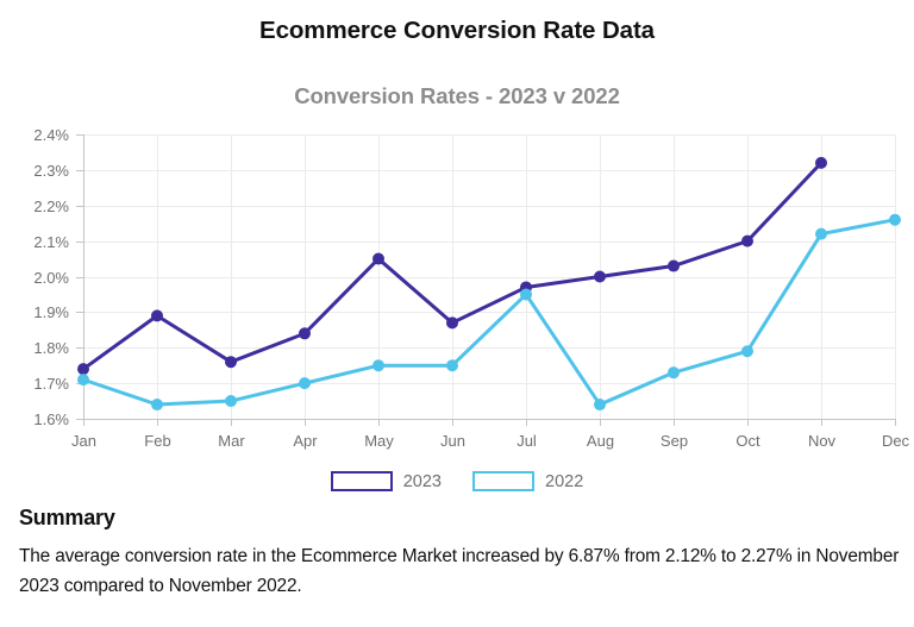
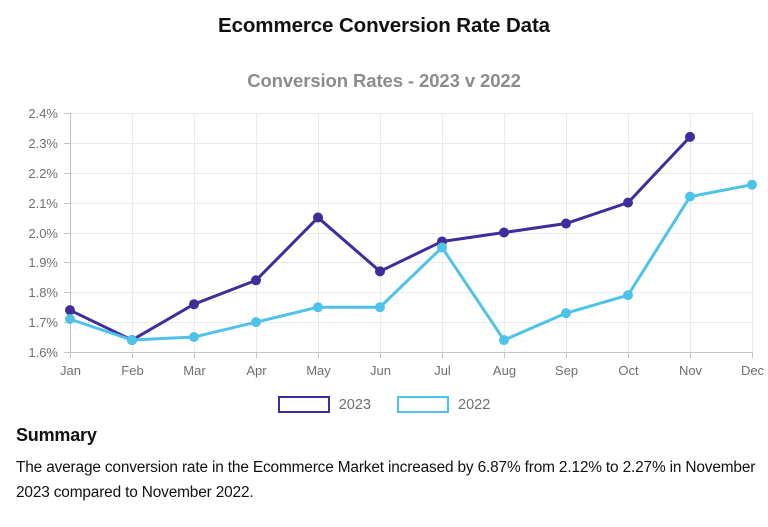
2023/Feb: 1.89% -> 1.64%
